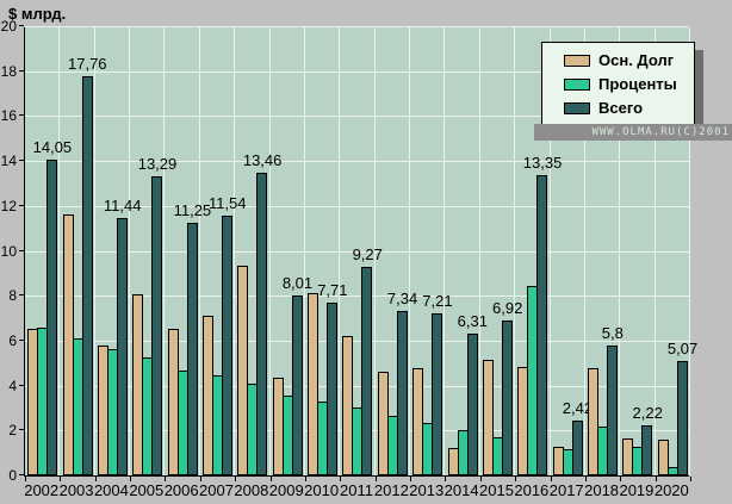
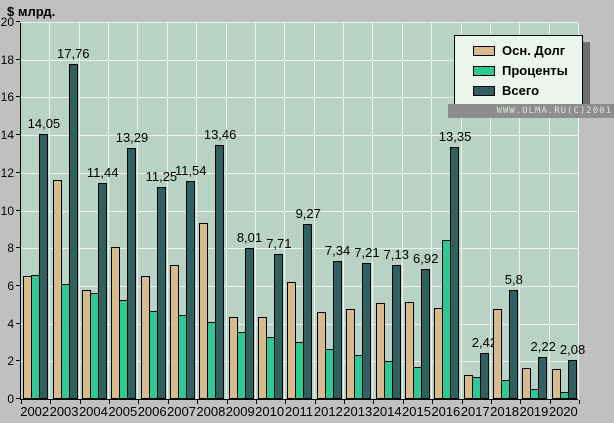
Осн. Долг/2010: 8.1 -> 4.3
Осн. Долг/2014: 1.2 -> 5.1
Всего/2014: 6,31 -> 7,13
Проценты/2018: 2.2 -> 1.0
Проценты/2019: 1.3 -> 0.6
Всего/2020: 5,07 -> 2,08
